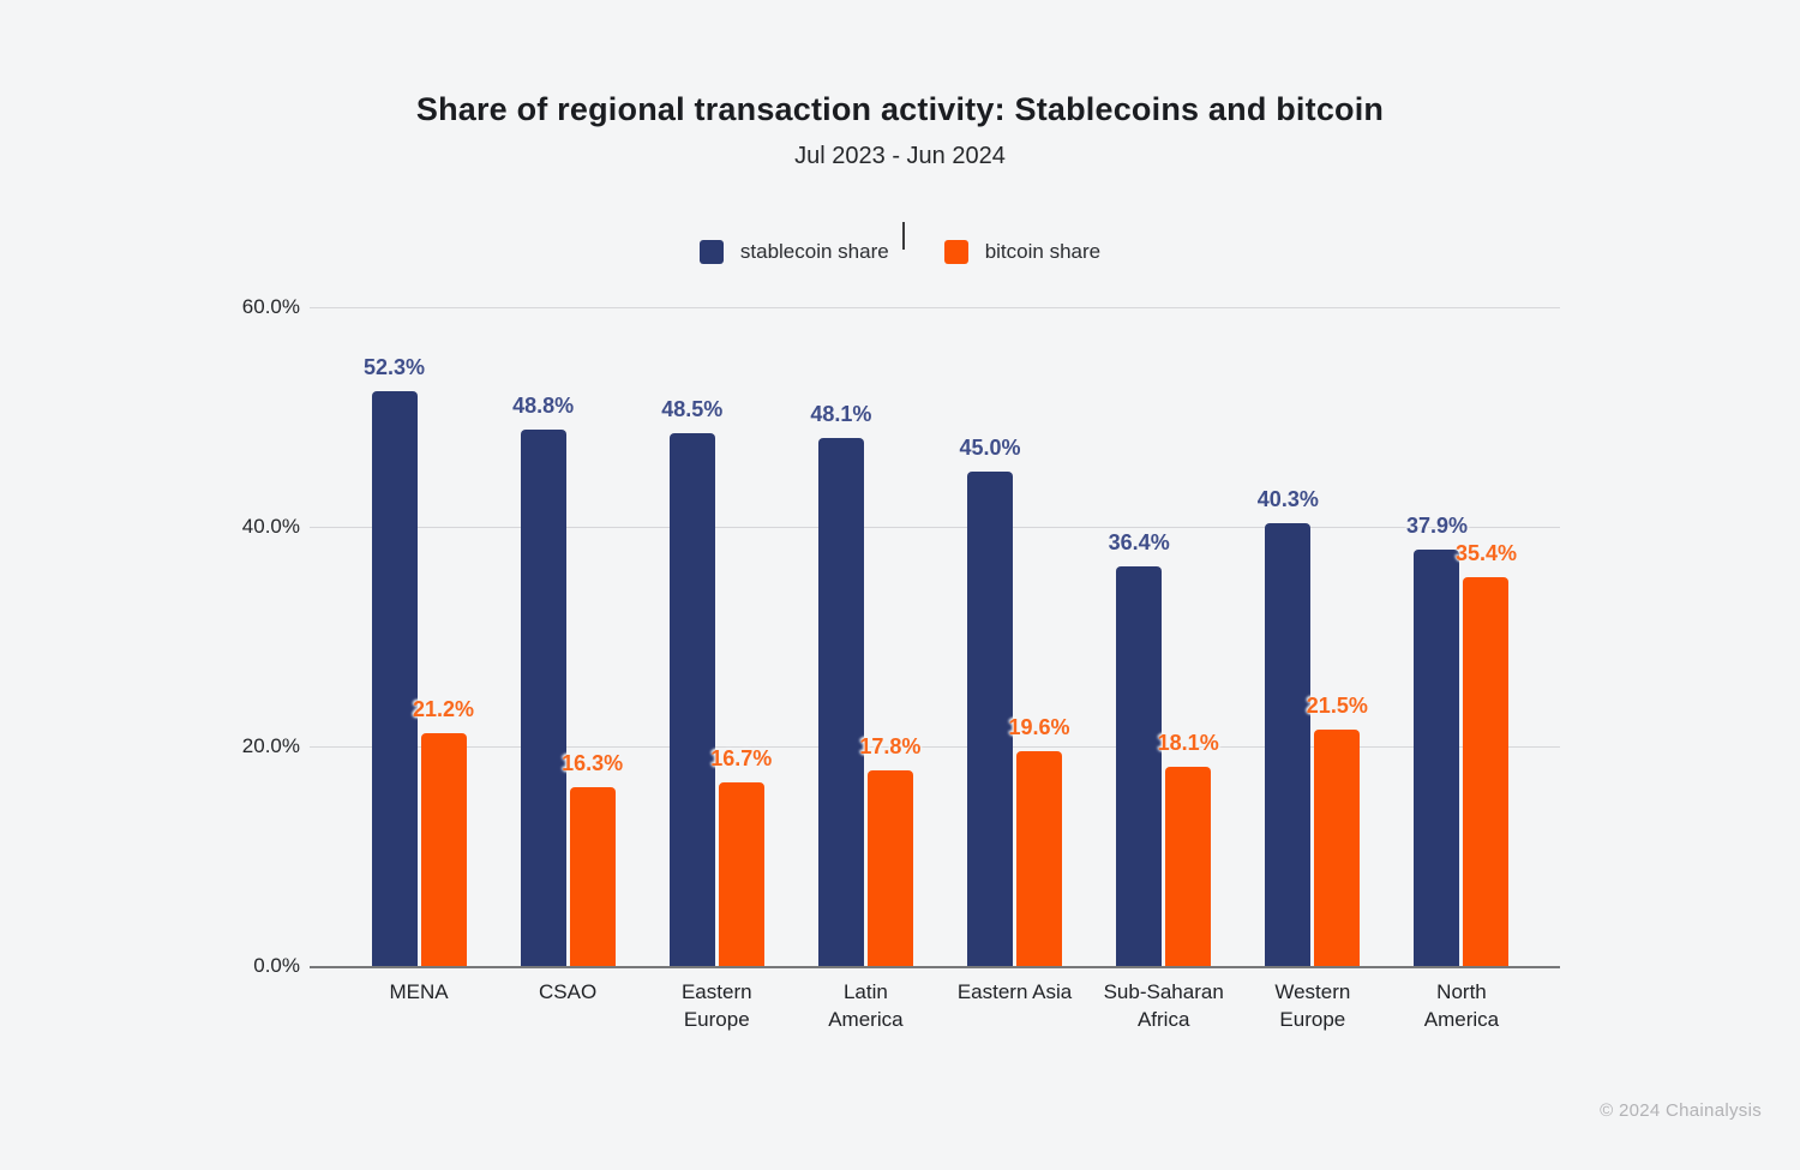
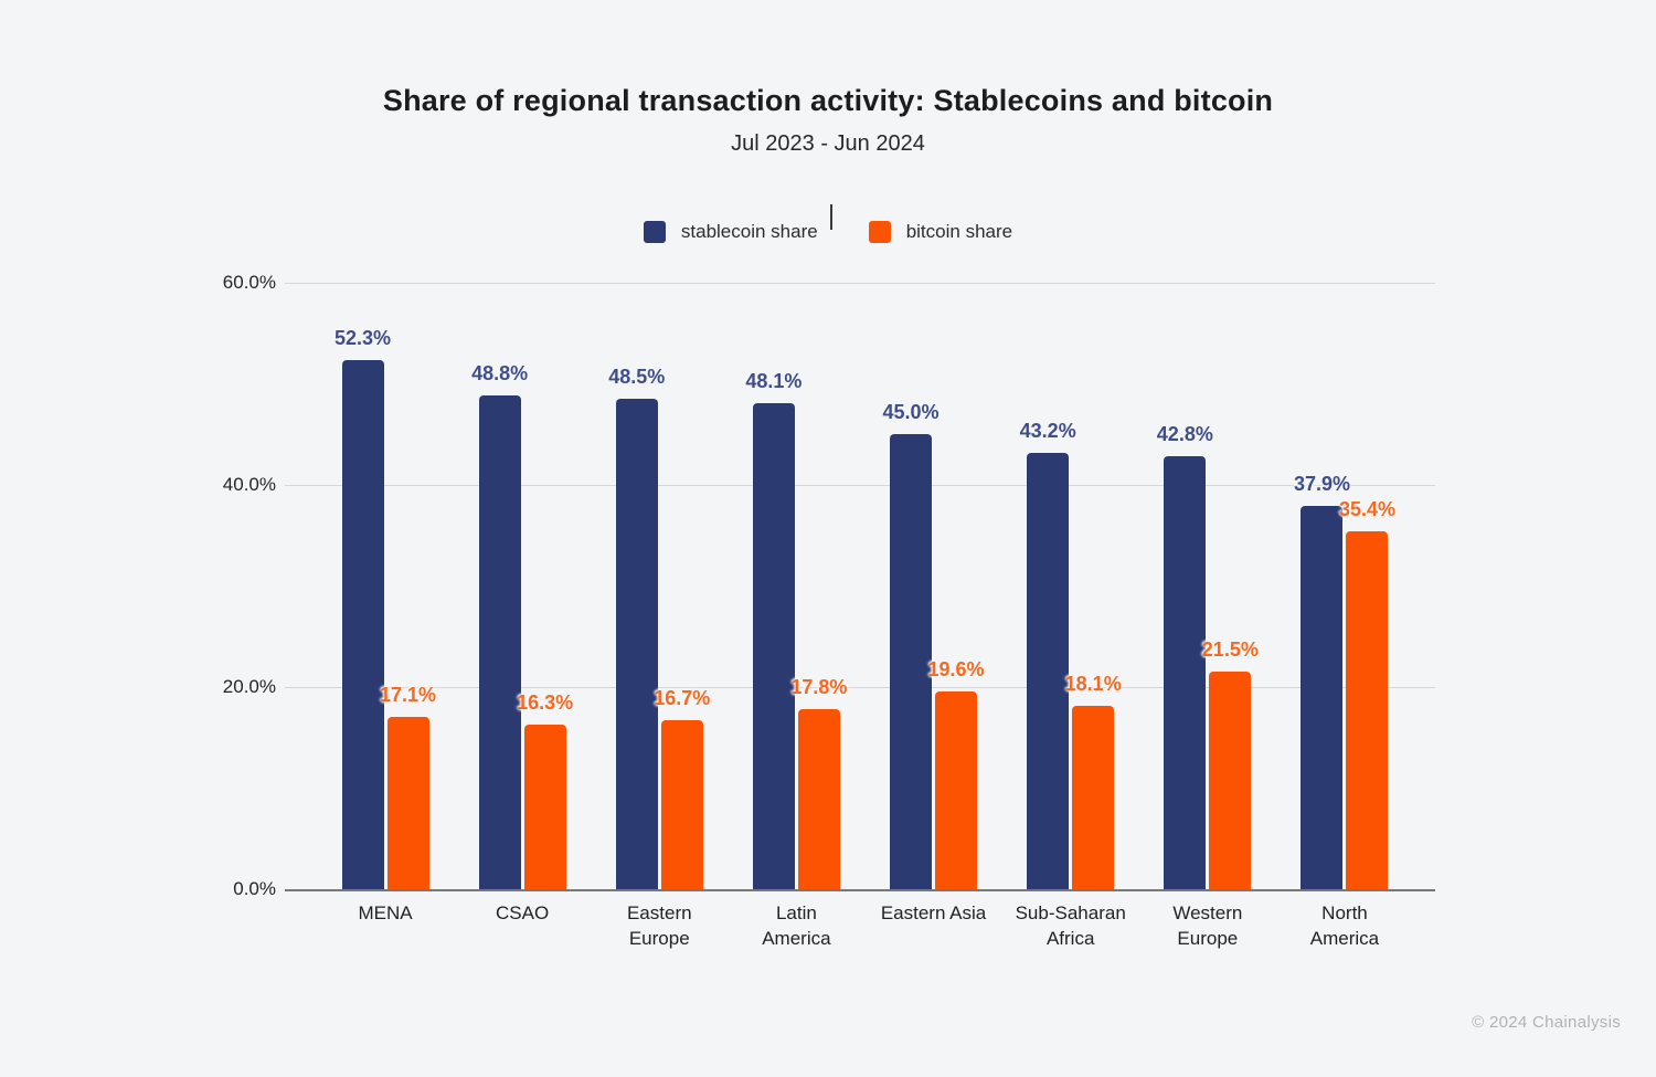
bitcoin share/MENA: 21.2% -> 17.1%
stablecoin share/Sub-Saharan Africa: 36.4% -> 43.2%
stablecoin share/Western Europe: 40.3% -> 42.8%
